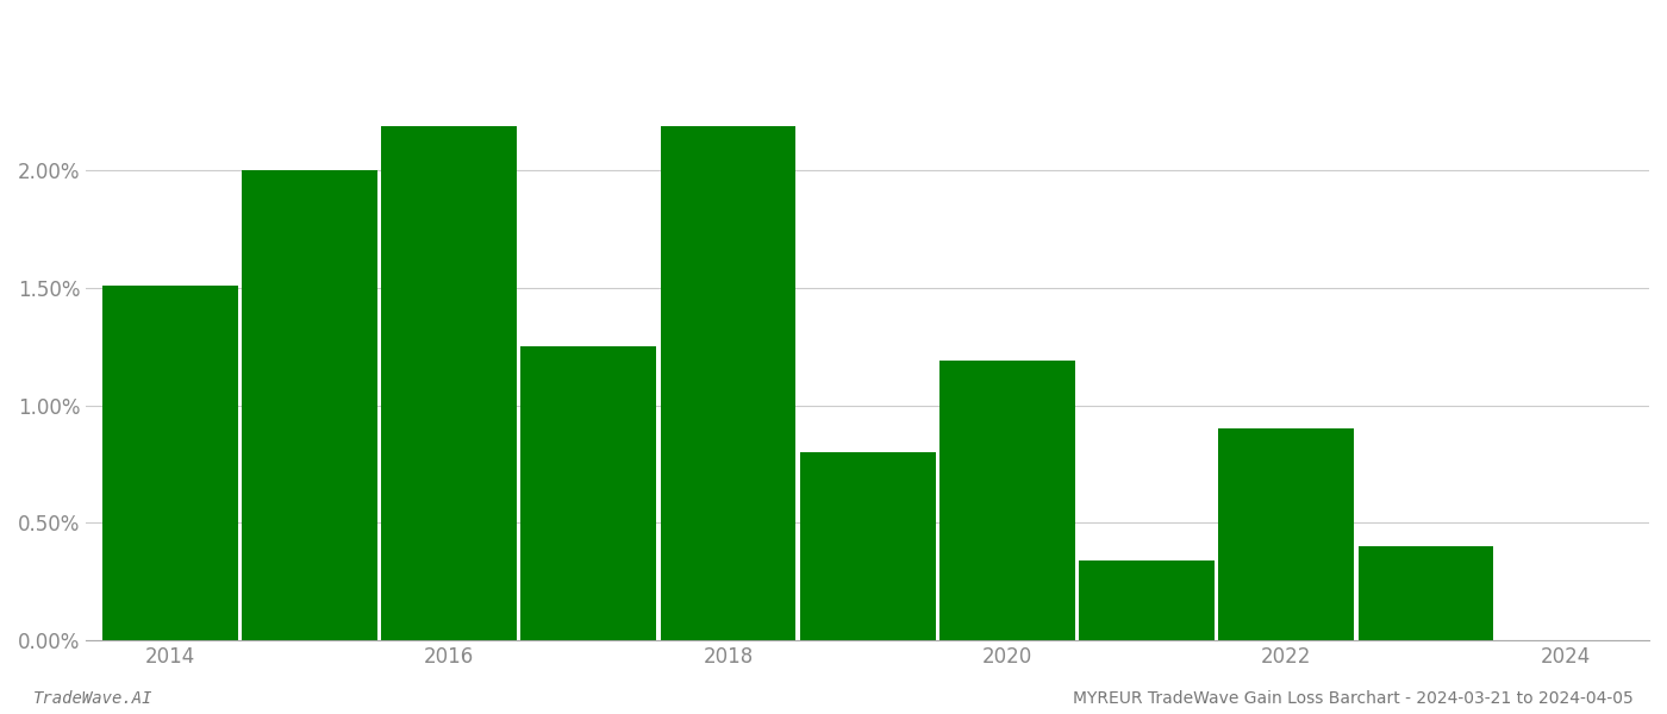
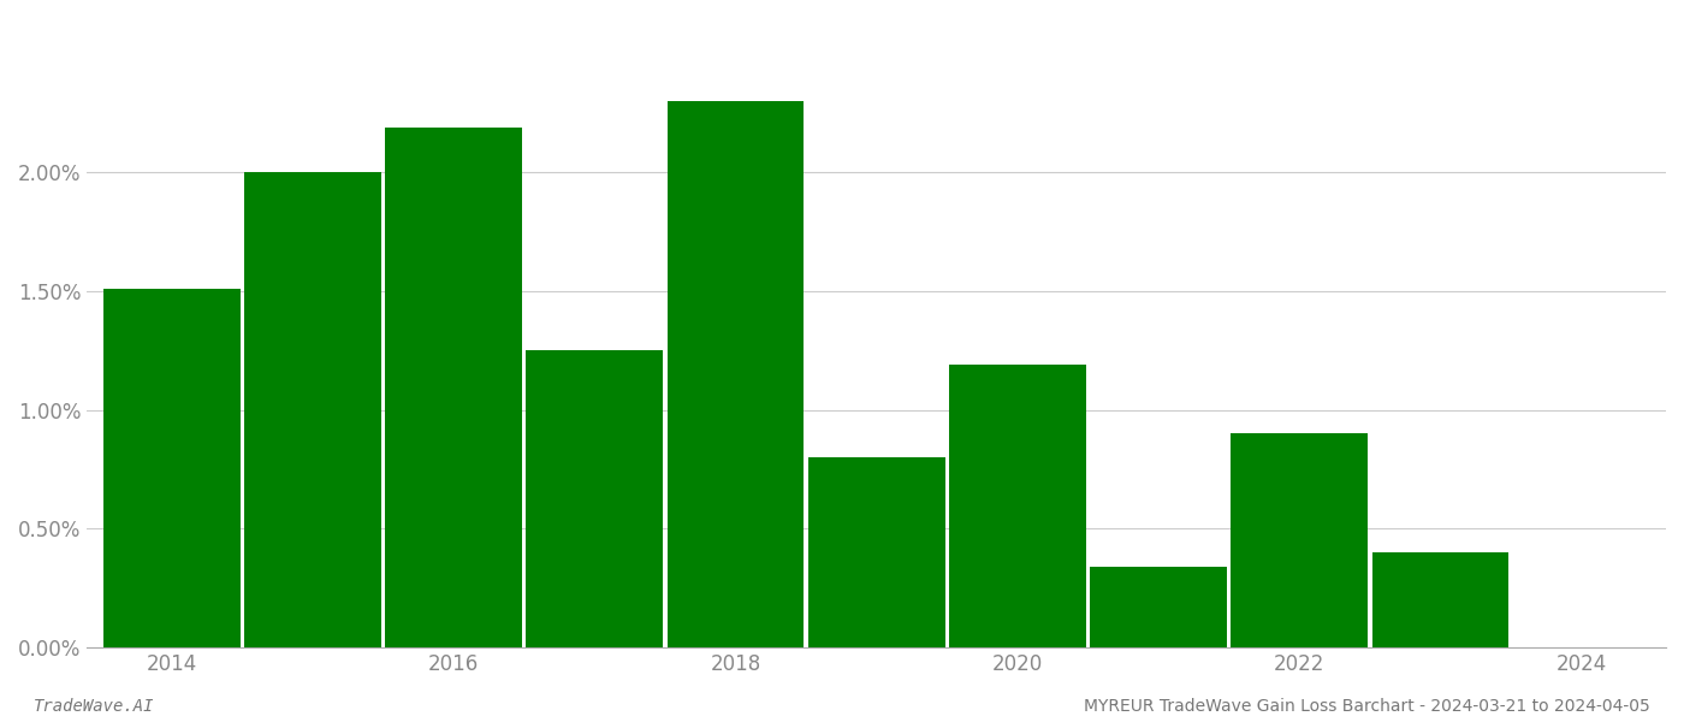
2018: 2.19% -> 2.30%
